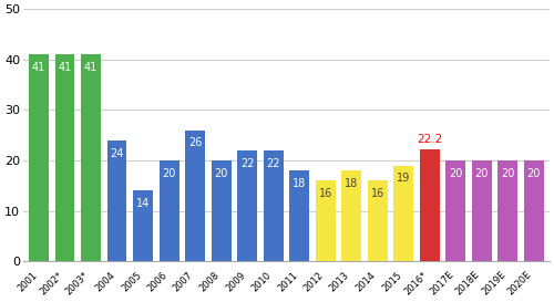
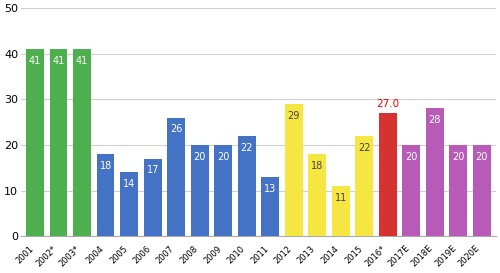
2004: 24 -> 18
2006: 20 -> 17
2009: 22 -> 20
2011: 18 -> 13
2012: 16 -> 29
2014: 16 -> 11
2015: 19 -> 22
2016*: 22.2 -> 27.0
2018E: 20 -> 28
